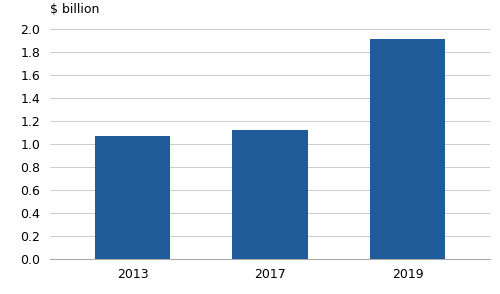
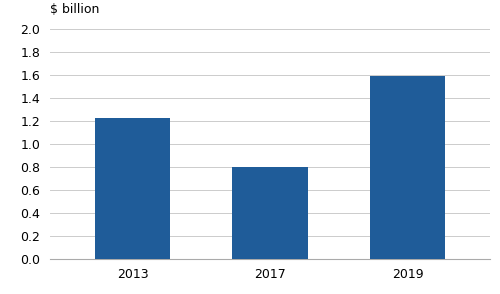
2013: 1.07 -> 1.23
2017: 1.12 -> 0.80
2019: 1.92 -> 1.59
